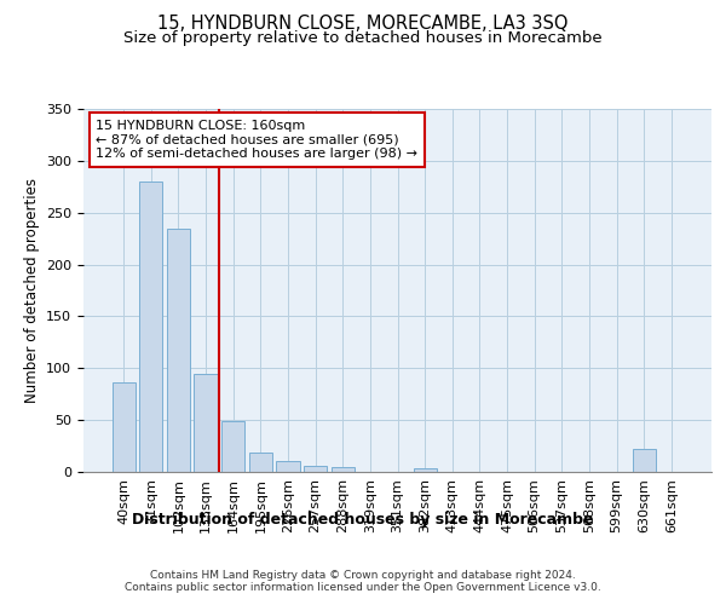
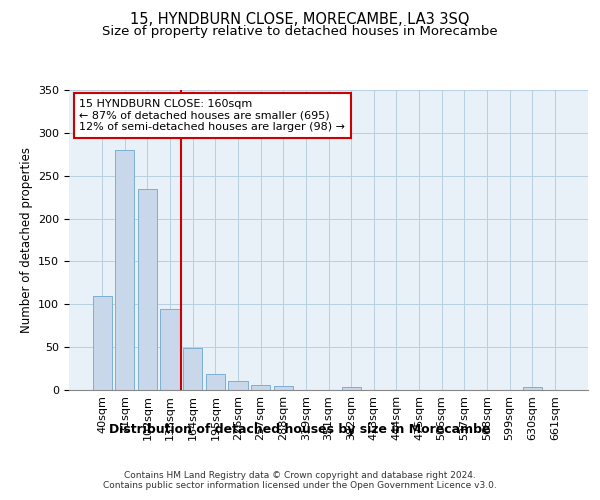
40sqm: 86 -> 110
630sqm: 22 -> 3
